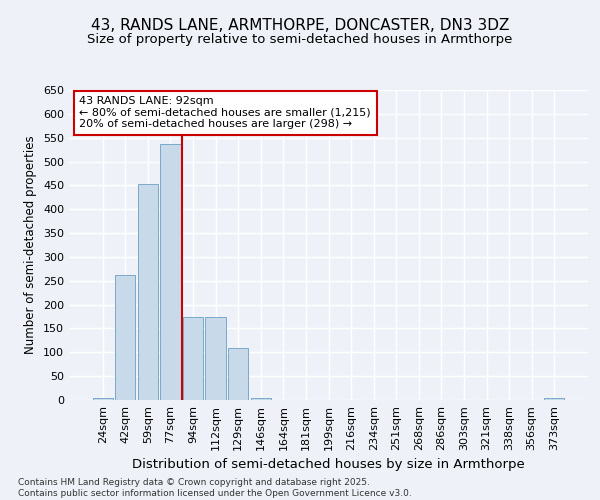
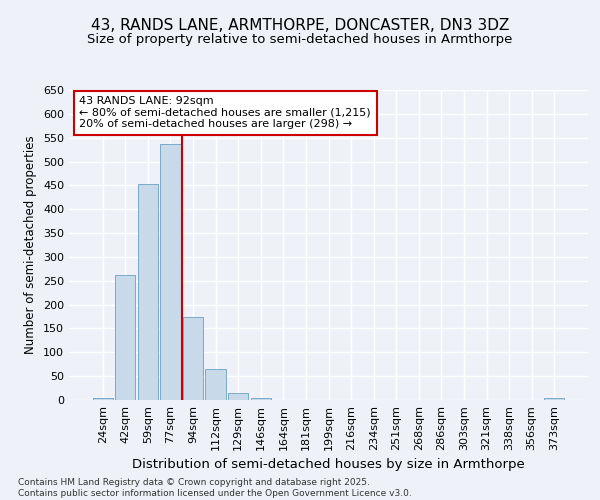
112sqm: 175 -> 65
129sqm: 110 -> 15
